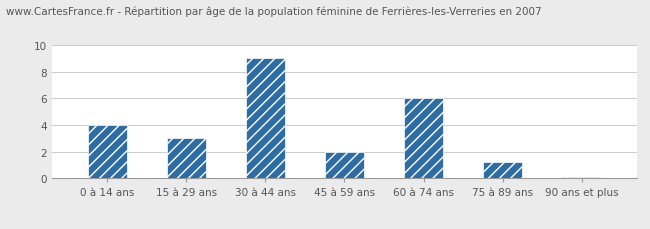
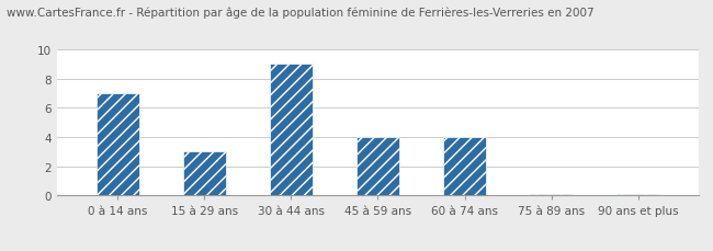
0 à 14 ans: 4.0 -> 7.0
45 à 59 ans: 2.0 -> 4.0
60 à 74 ans: 6.0 -> 4.0
75 à 89 ans: 1.2 -> 0.1
